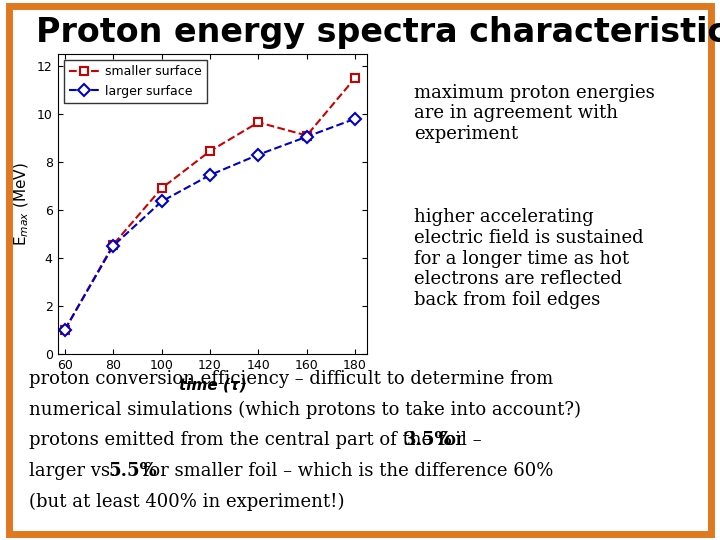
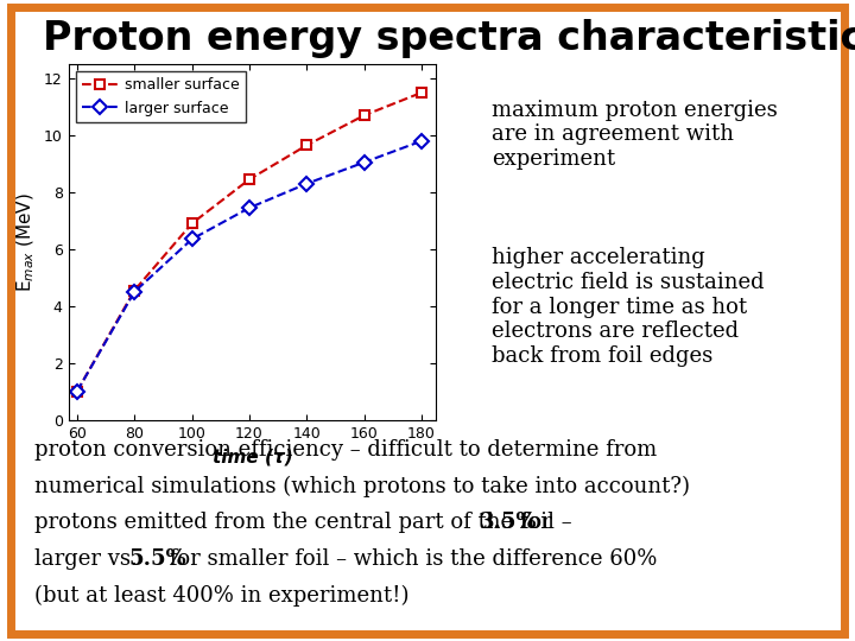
smaller surface/160: 9.10 -> 10.70
